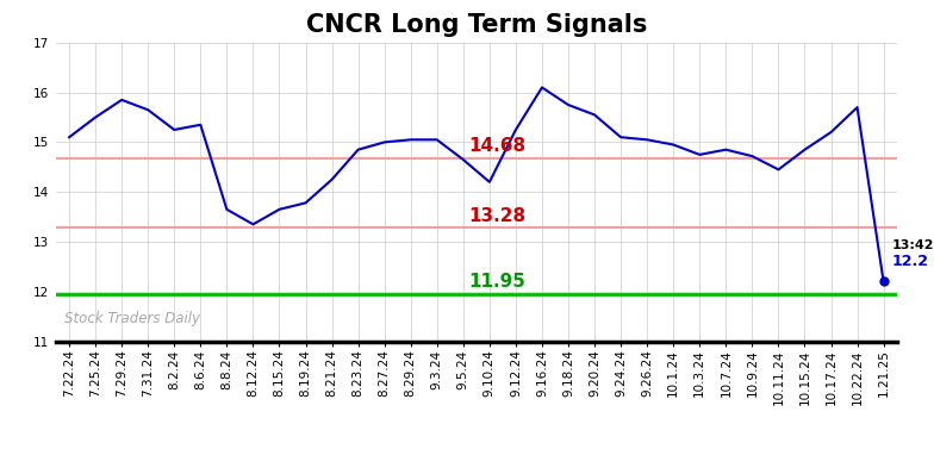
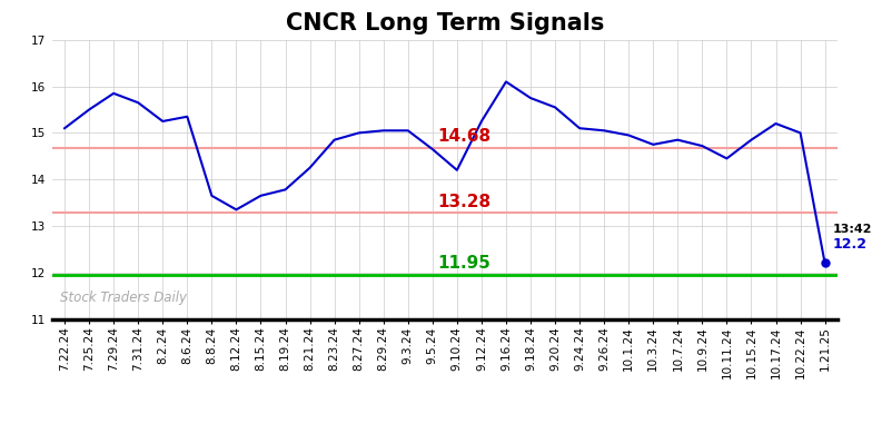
10.22.24: 15.70 -> 15.00
